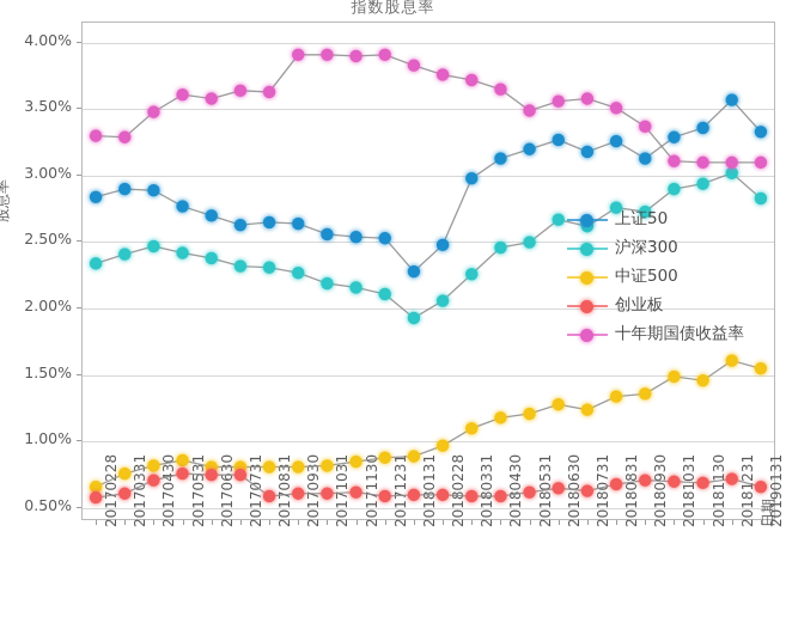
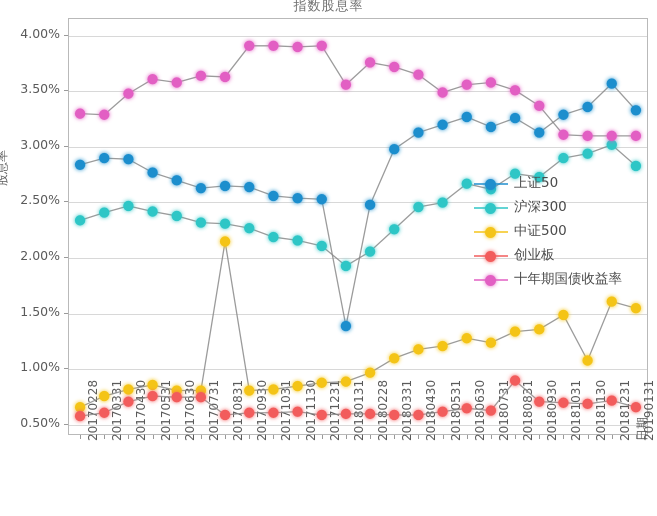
中证500/20170831: 0.80% -> 2.14%
上证50/20180131: 2.27% -> 1.38%
十年期国债收益率/20180131: 3.82% -> 3.55%
创业板/20180831: 0.67% -> 0.89%
中证500/20181130: 1.45% -> 1.07%
